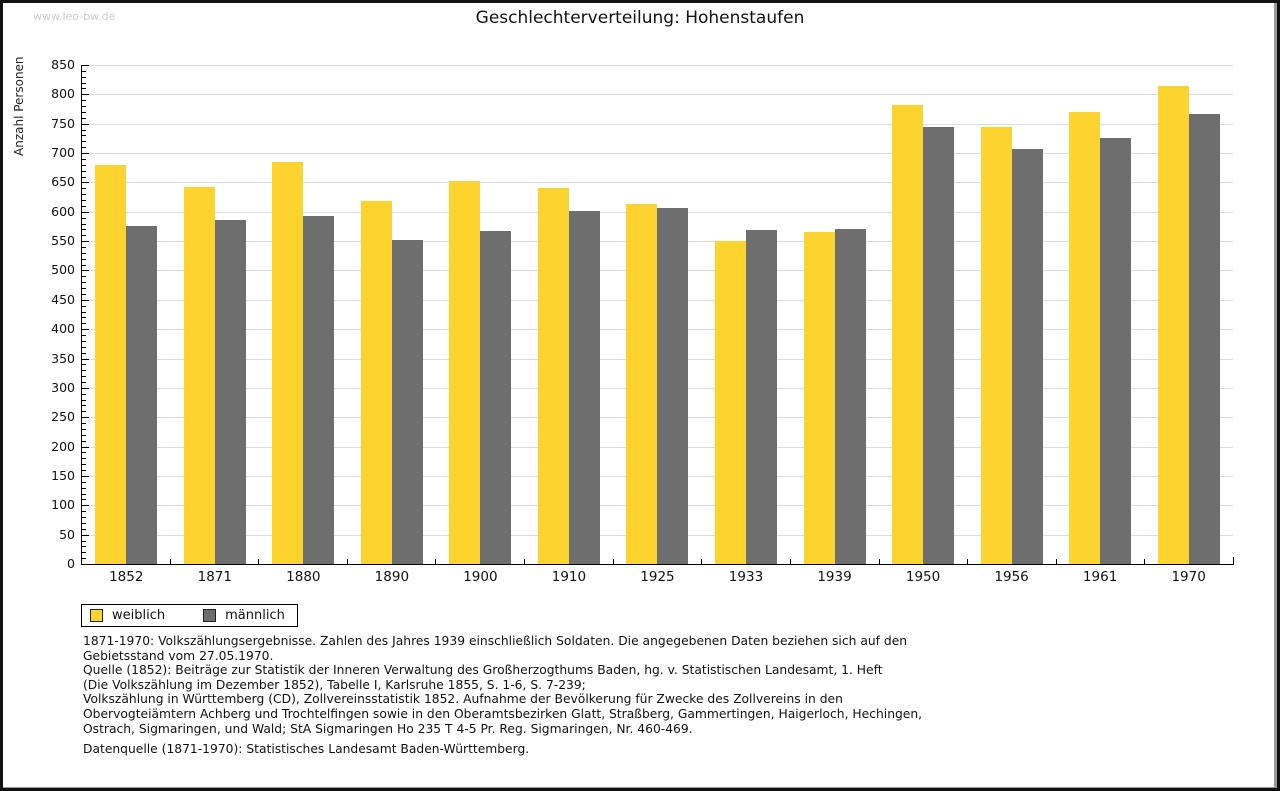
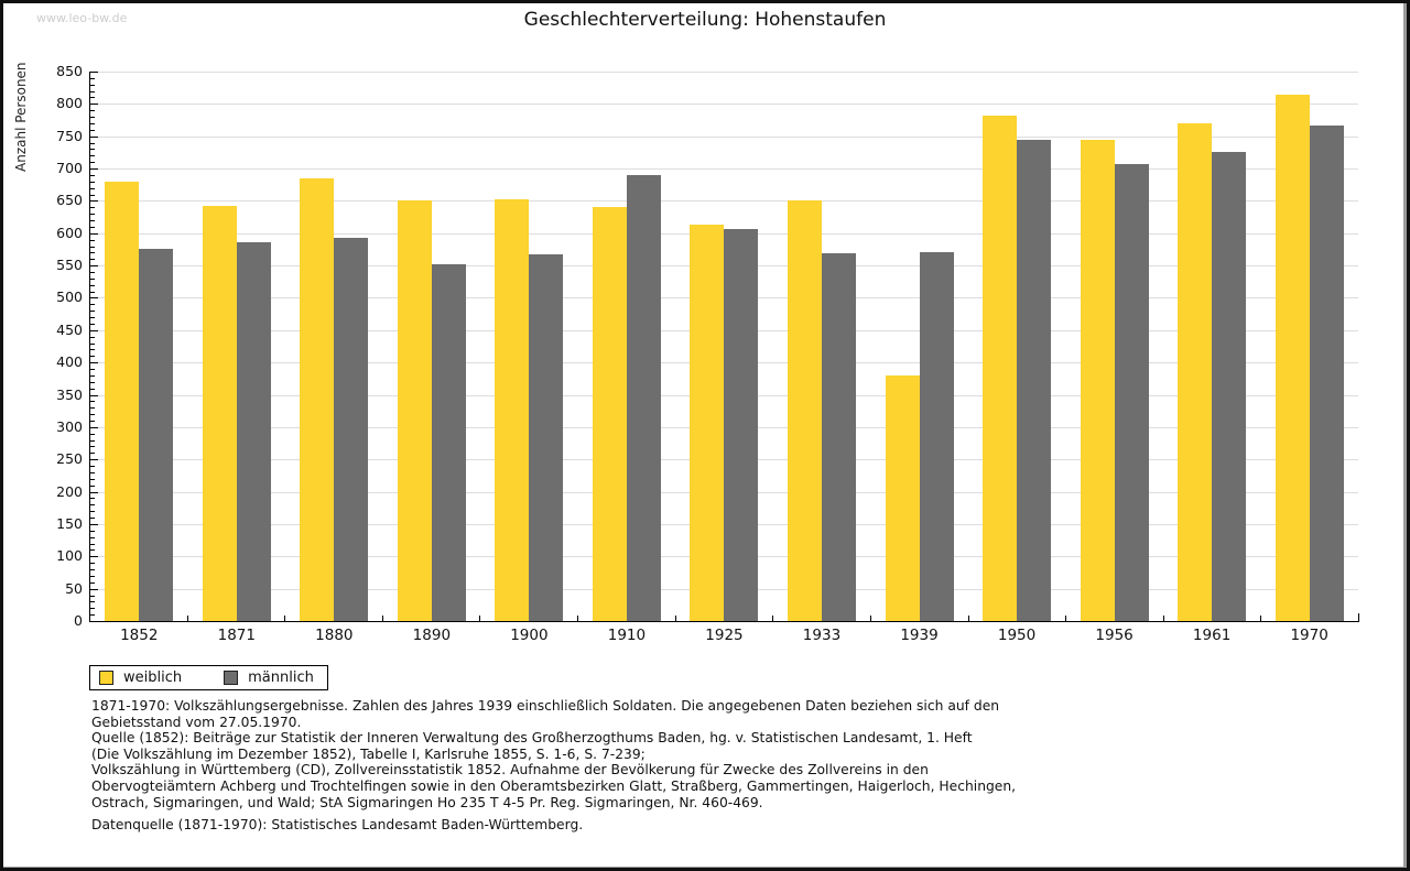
weiblich/1890: 620 -> 650
männlich/1910: 600 -> 690
weiblich/1933: 550 -> 650
weiblich/1939: 570 -> 380
